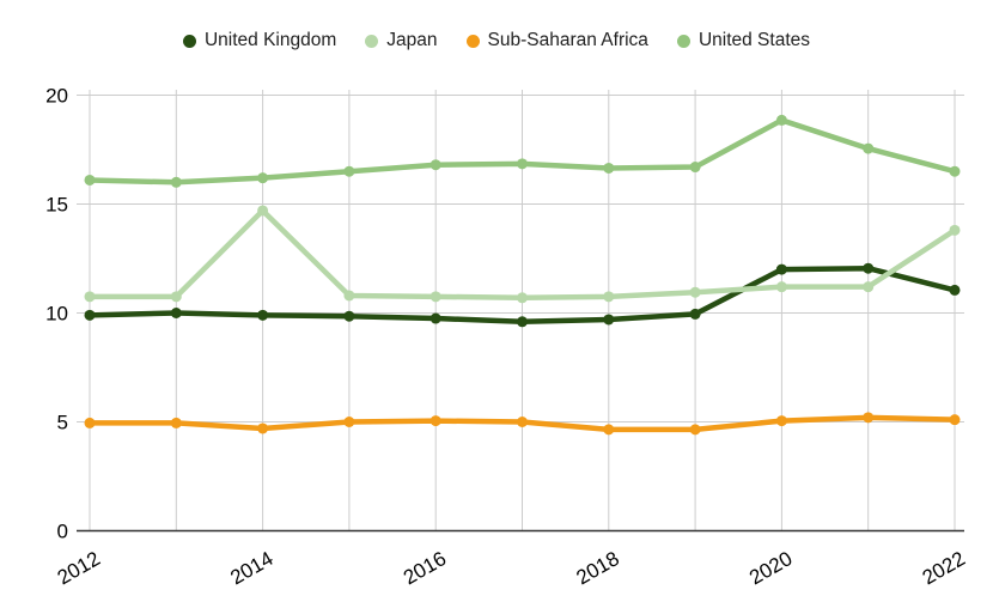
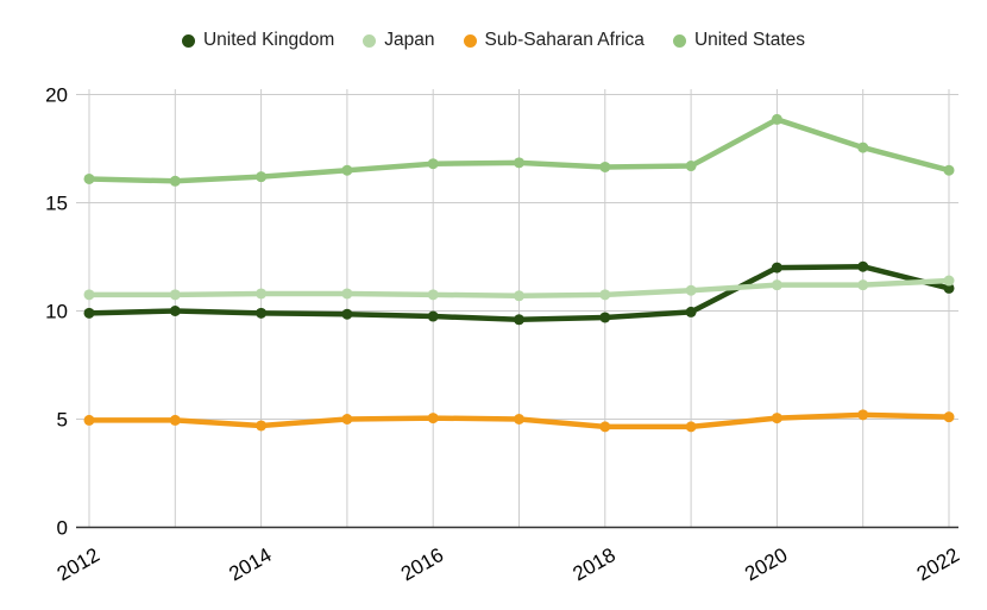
Japan/2014: 14.7 -> 10.8
Japan/2022: 13.8 -> 11.4
